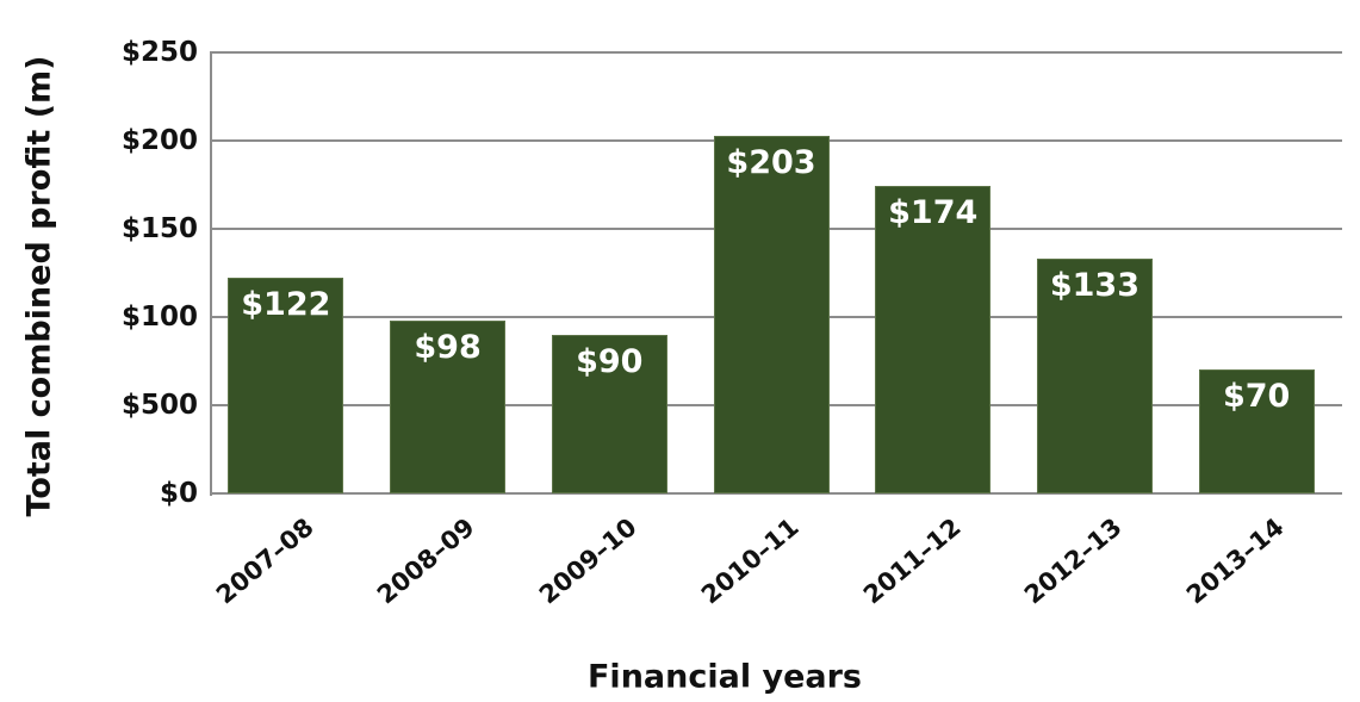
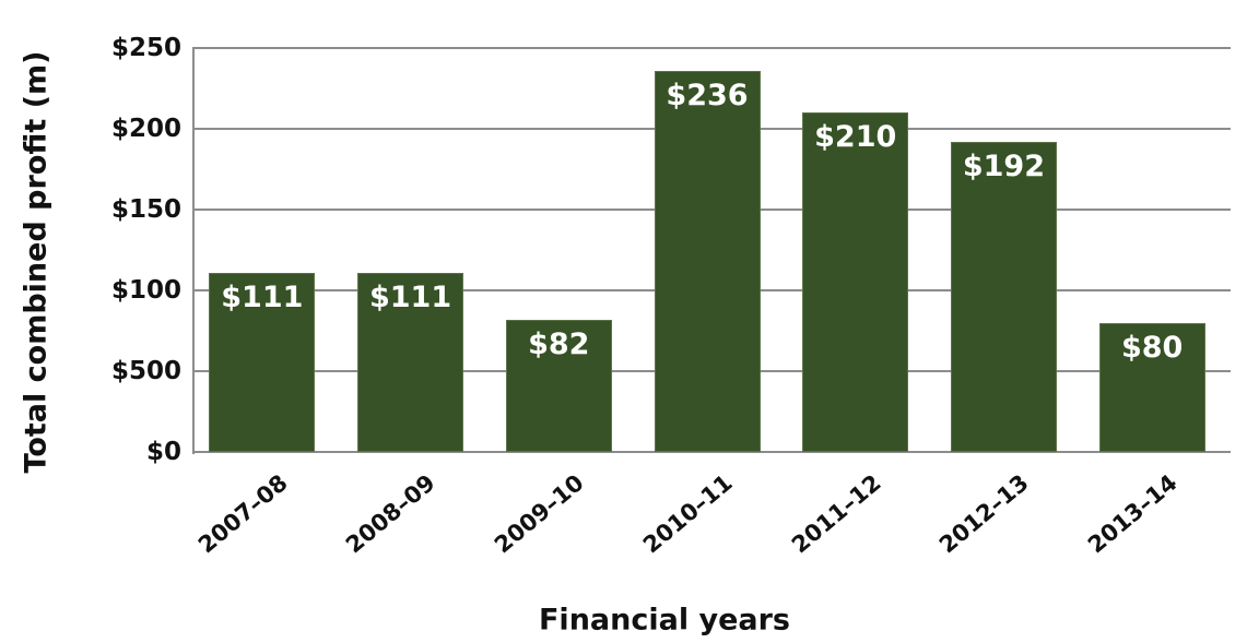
2007–08: $122 -> $111
2008–09: $98 -> $111
2009–10: $90 -> $82
2010–11: $203 -> $236
2011–12: $174 -> $210
2012–13: $133 -> $192
2013–14: $70 -> $80
